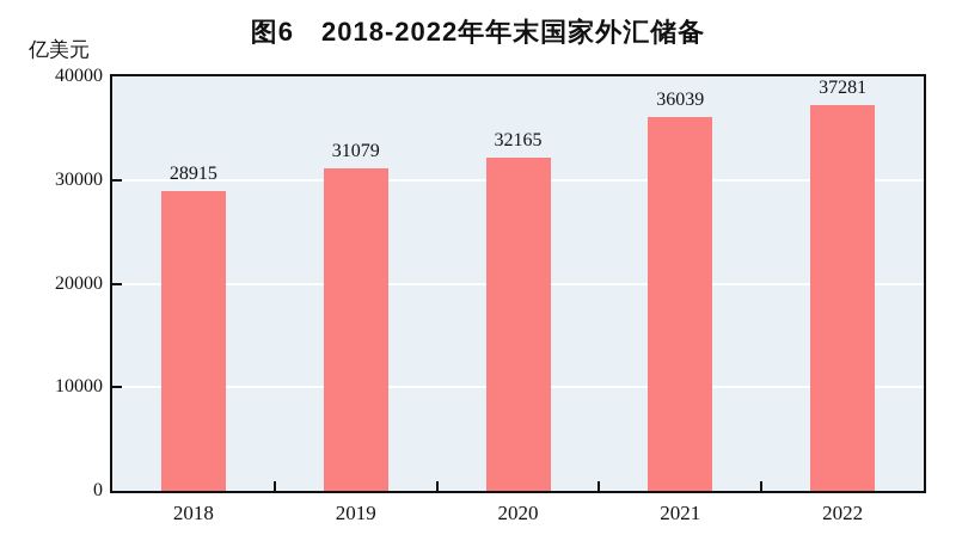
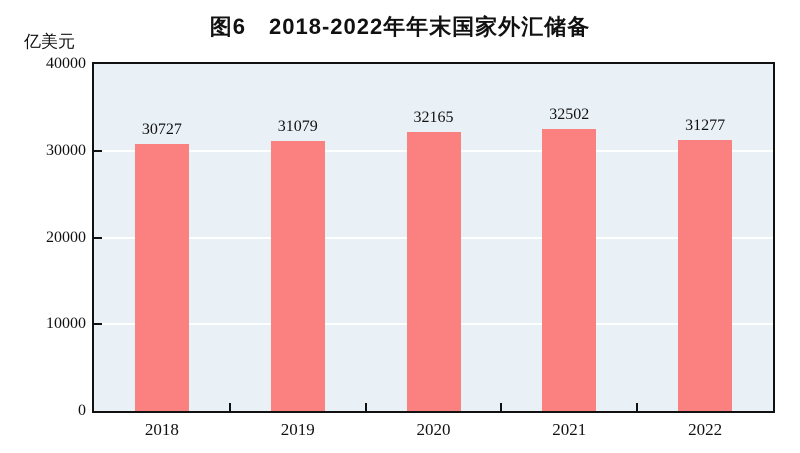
2018: 28915 -> 30727
2021: 36039 -> 32502
2022: 37281 -> 31277
